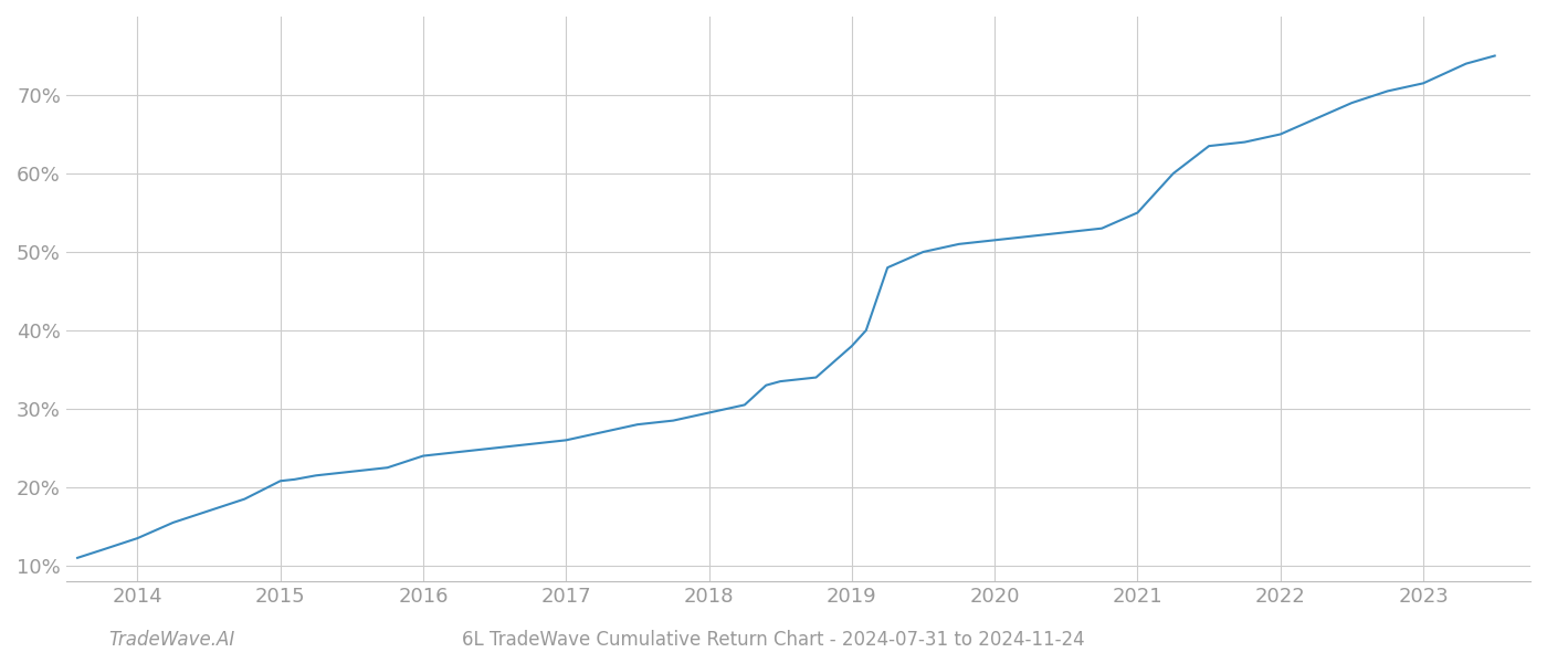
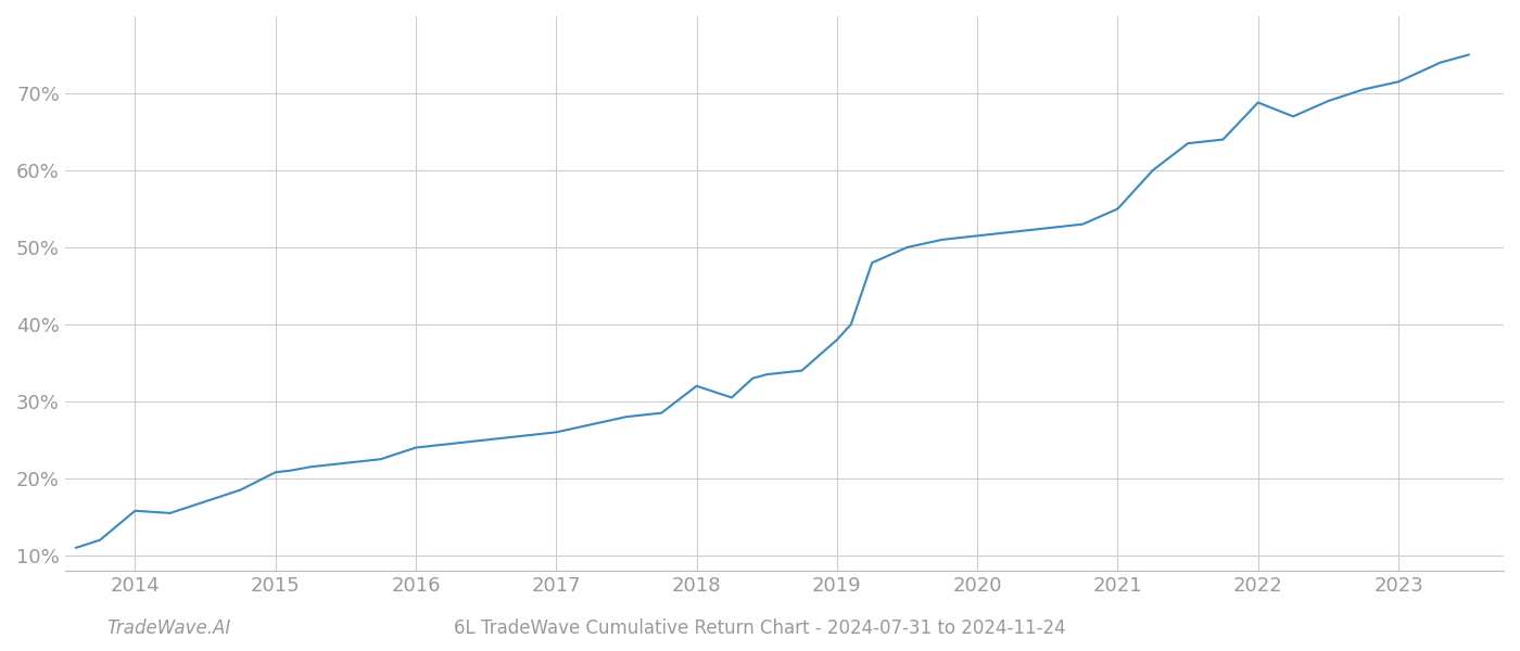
2014: 13.5% -> 15.8%
2018: 29.5% -> 32.0%
2022: 65.0% -> 68.8%
